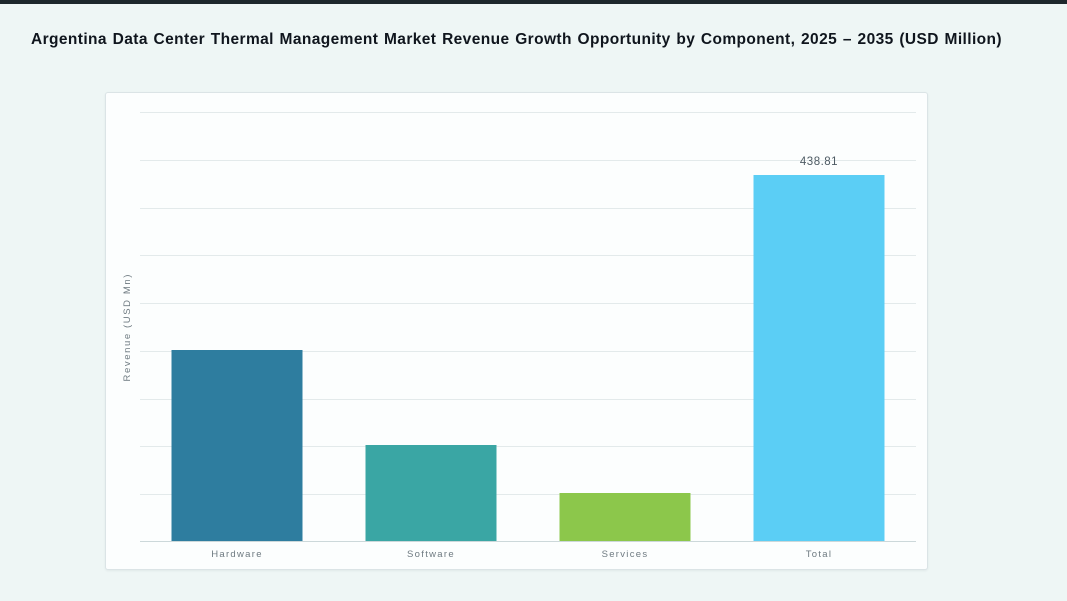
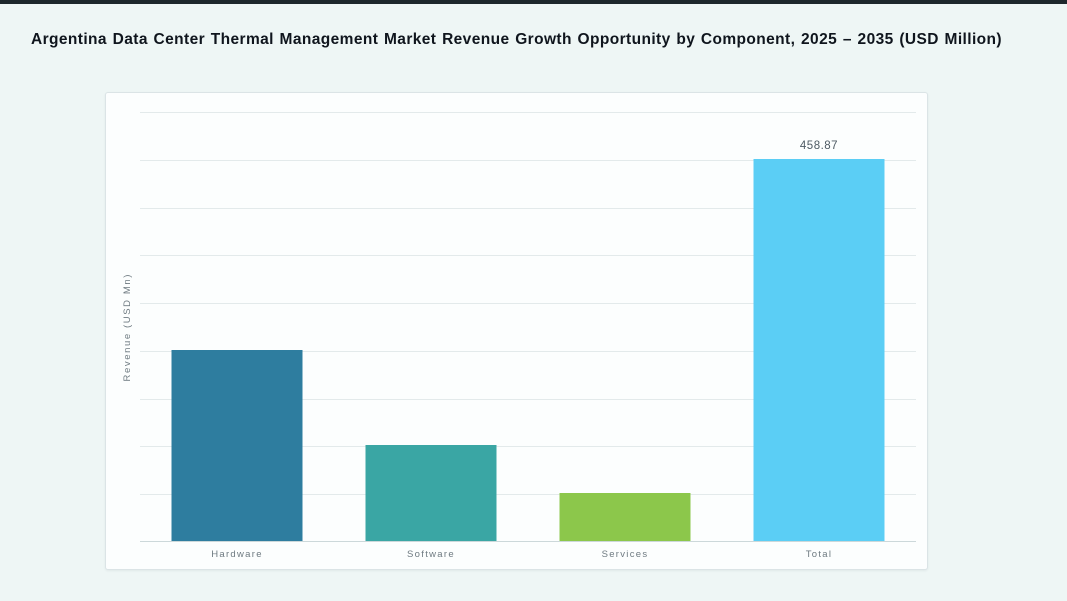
Total: 438.81 -> 458.87
